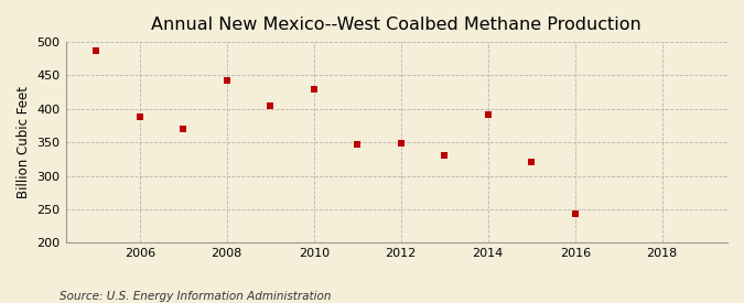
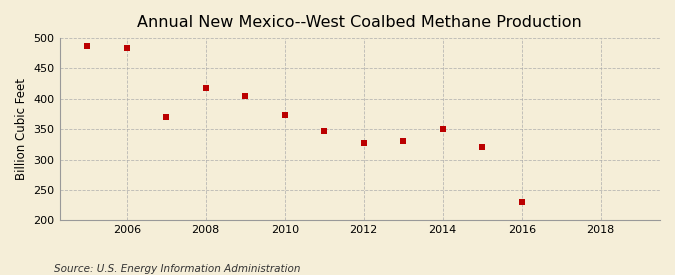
2006: 388 -> 483
2008: 442 -> 418
2010: 430 -> 373
2012: 348 -> 328
2014: 392 -> 350
2016: 244 -> 230
